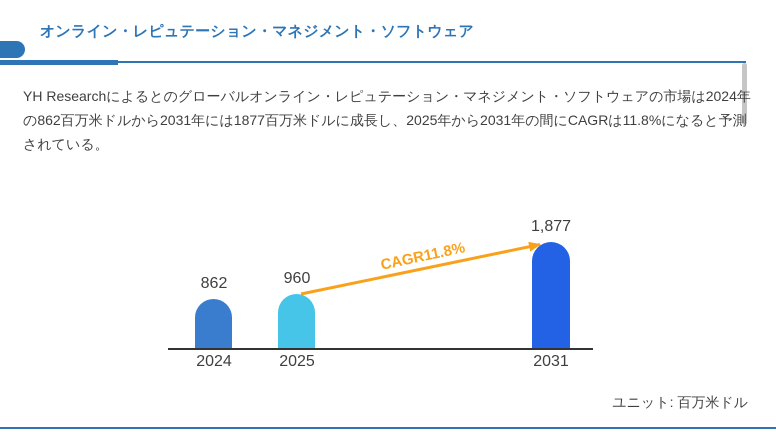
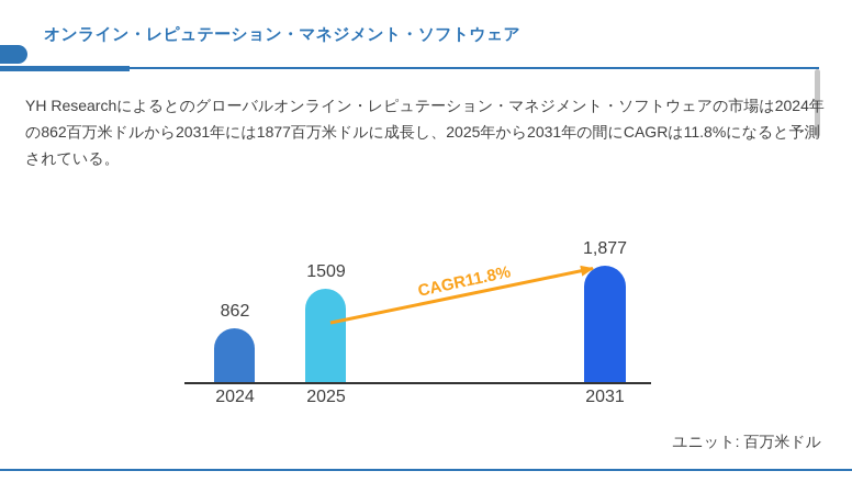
2025: 960 -> 1509
